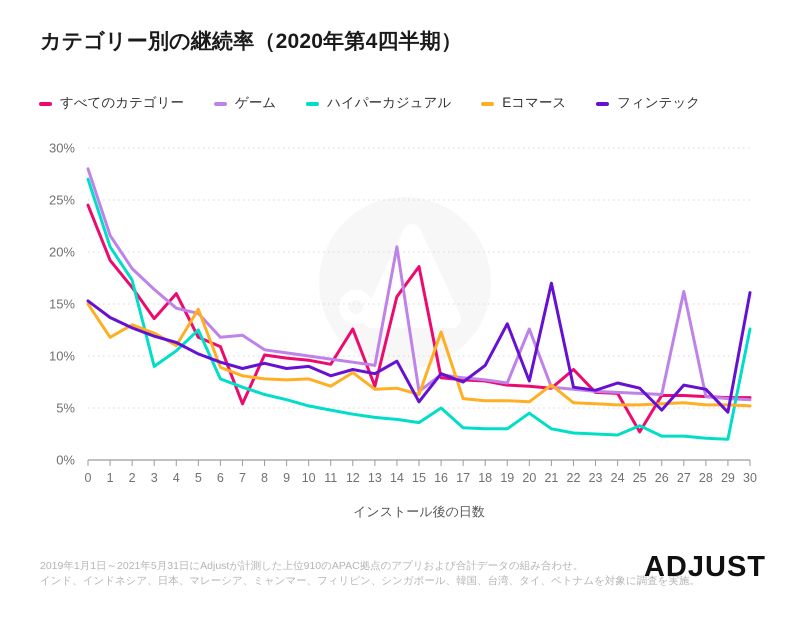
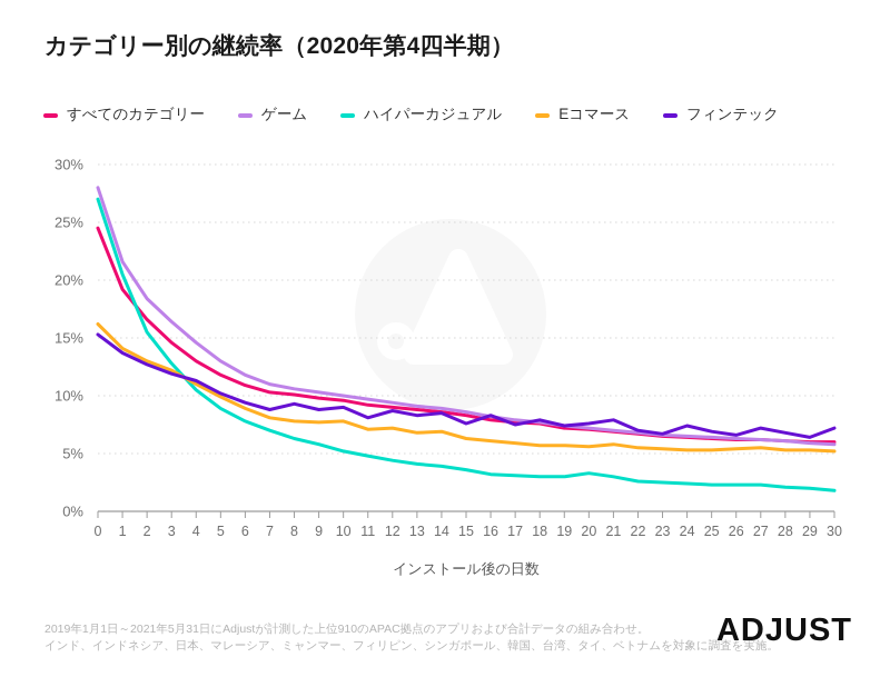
Eコマース/0: 15.0% -> 16.2%
Eコマース/1: 11.8% -> 14.1%
ハイパーカジュアル/2: 17.3% -> 15.5%
すべてのカテゴリー/3: 13.6% -> 14.6%
ハイパーカジュアル/3: 9.0% -> 12.8%
すべてのカテゴリー/4: 16.0% -> 13.0%
ゲーム/5: 14.1% -> 13.0%
ハイパーカジュアル/5: 12.5% -> 8.9%
Eコマース/5: 14.5% -> 9.9%
すべてのカテゴリー/7: 5.4% -> 10.3%
ゲーム/7: 12.0% -> 11.0%
すべてのカテゴリー/12: 12.6% -> 9.0%
Eコマース/12: 8.4% -> 7.2%
すべてのカテゴリー/13: 7.1% -> 8.8%
すべてのカテゴリー/14: 15.7% -> 8.6%
ゲーム/14: 20.5% -> 8.9%
フィンテック/14: 9.5% -> 8.5%
すべてのカテゴリー/15: 18.6% -> 8.3%
ゲーム/15: 6.6% -> 8.6%
フィンテック/15: 5.6% -> 7.6%
ハイパーカジュアル/16: 5.0% -> 3.2%
Eコマース/16: 12.3% -> 6.1%
フィンテック/18: 9.1% -> 7.9%
フィンテック/19: 13.1% -> 7.4%
ゲーム/20: 12.6% -> 7.2%
ハイパーカジュアル/20: 4.5% -> 3.3%
Eコマース/21: 7.2% -> 5.8%
フィンテック/21: 17.0% -> 7.9%
すべてのカテゴリー/22: 8.7% -> 6.7%
すべてのカテゴリー/25: 2.7% -> 6.3%
ハイパーカジュアル/25: 3.3% -> 2.3%
フィンテック/26: 4.8% -> 6.6%
ゲーム/27: 16.2% -> 6.2%
フィンテック/29: 4.6% -> 6.4%
ハイパーカジュアル/30: 12.6% -> 1.8%
フィンテック/30: 16.1% -> 7.2%
